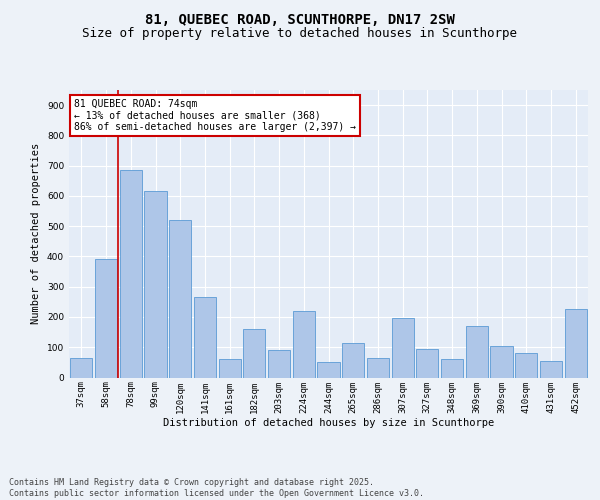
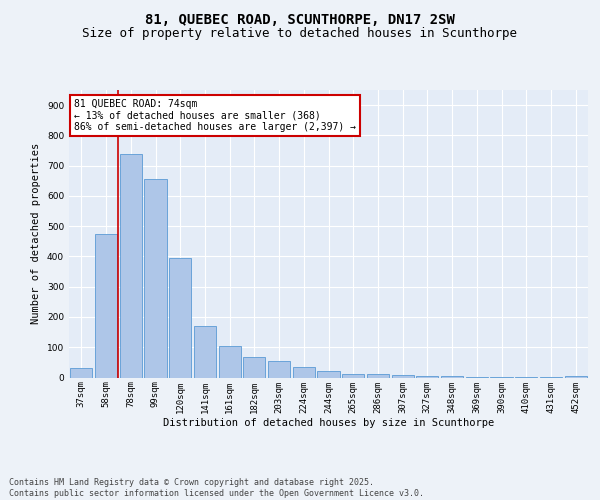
37sqm: 65 -> 30
58sqm: 390 -> 475
78sqm: 685 -> 740
99sqm: 615 -> 655
120sqm: 520 -> 395
141sqm: 265 -> 170
161sqm: 60 -> 105
182sqm: 160 -> 68
203sqm: 90 -> 55
224sqm: 220 -> 35
244sqm: 50 -> 20
265sqm: 115 -> 12
286sqm: 65 -> 10
307sqm: 195 -> 8
327sqm: 95 -> 5
348sqm: 60 -> 4
369sqm: 170 -> 3
390sqm: 105 -> 2
410sqm: 80 -> 2
431sqm: 55 -> 2
452sqm: 225 -> 5
